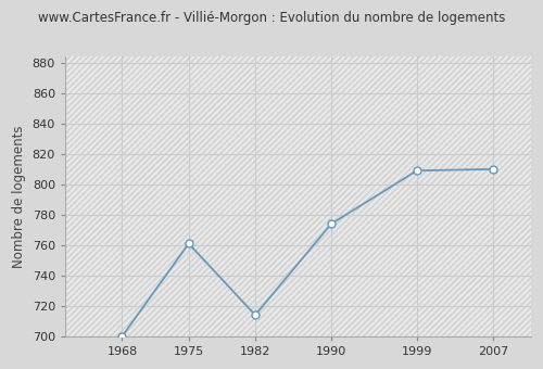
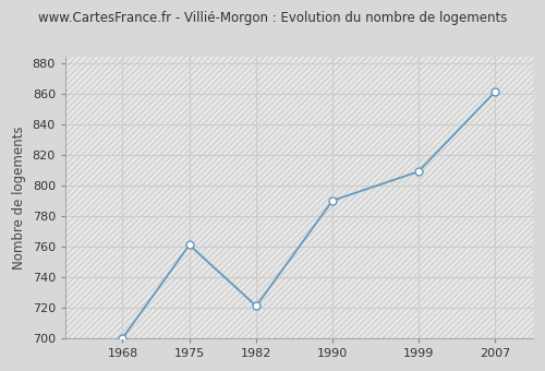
1982: 714 -> 721
1990: 774 -> 790
2007: 810 -> 861
